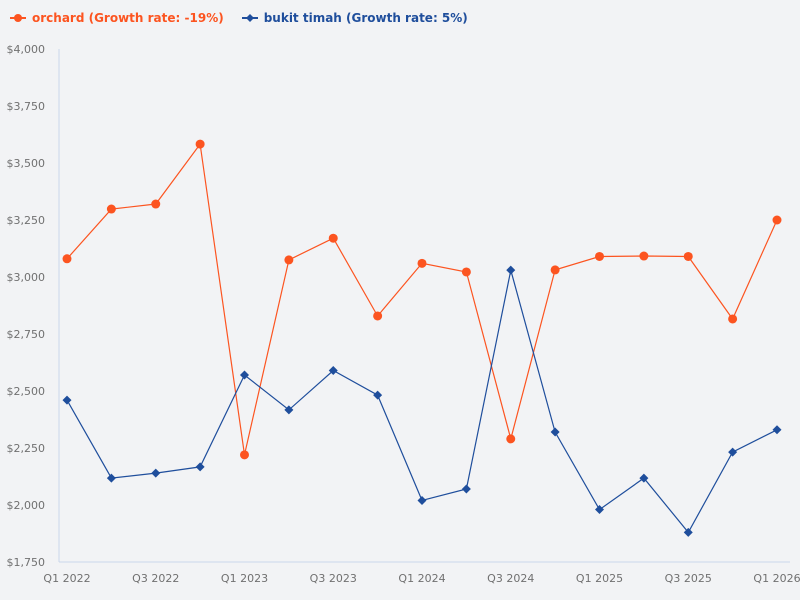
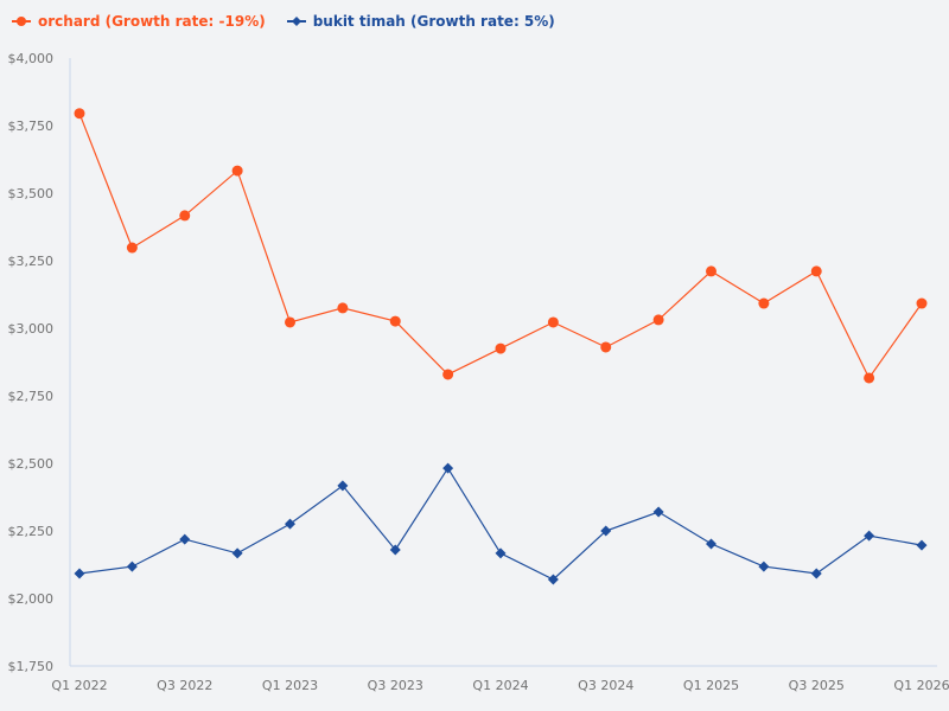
orchard (Growth rate: -19%)/Q1 2022: $3080 -> $3800
bukit timah (Growth rate: 5%)/Q1 2022: $2460 -> $2090
orchard (Growth rate: -19%)/Q3 2022: $3320 -> $3420
bukit timah (Growth rate: 5%)/Q3 2022: $2140 -> $2220
orchard (Growth rate: -19%)/Q1 2023: $2220 -> $3020
bukit timah (Growth rate: 5%)/Q1 2023: $2570 -> $2280
orchard (Growth rate: -19%)/Q3 2023: $3170 -> $3030
bukit timah (Growth rate: 5%)/Q3 2023: $2590 -> $2180
orchard (Growth rate: -19%)/Q1 2024: $3060 -> $2920
bukit timah (Growth rate: 5%)/Q1 2024: $2020 -> $2170
orchard (Growth rate: -19%)/Q3 2024: $2290 -> $2930
bukit timah (Growth rate: 5%)/Q3 2024: $3030 -> $2250
orchard (Growth rate: -19%)/Q1 2025: $3090 -> $3210
bukit timah (Growth rate: 5%)/Q1 2025: $1980 -> $2200
orchard (Growth rate: -19%)/Q3 2025: $3090 -> $3210
bukit timah (Growth rate: 5%)/Q3 2025: $1880 -> $2090
orchard (Growth rate: -19%)/Q1 2026: $3250 -> $3090
bukit timah (Growth rate: 5%)/Q1 2026: $2330 -> $2200
